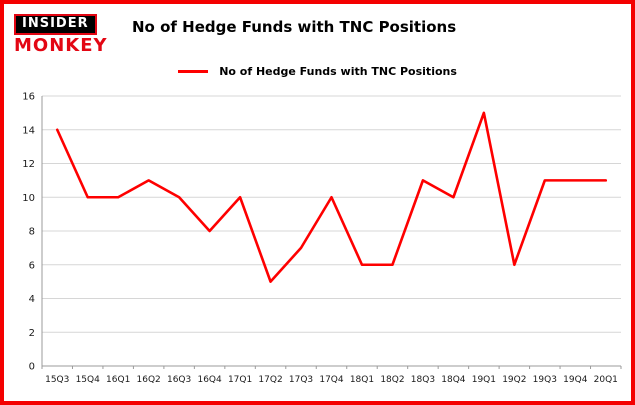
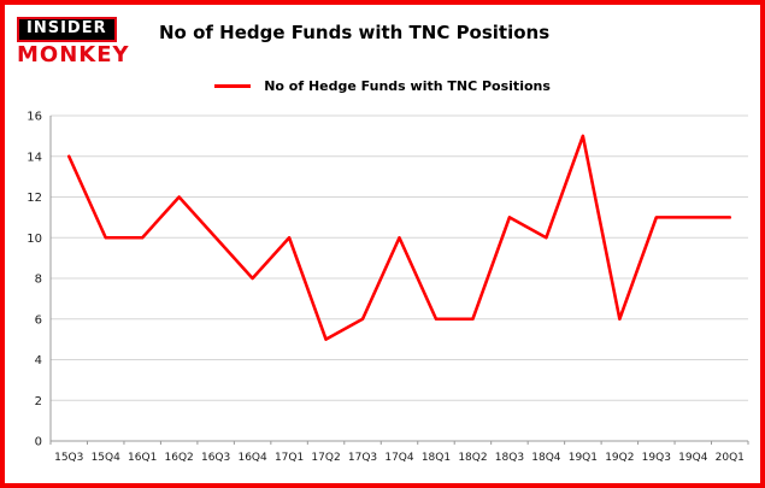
16Q2: 11 -> 12
17Q3: 7 -> 6
